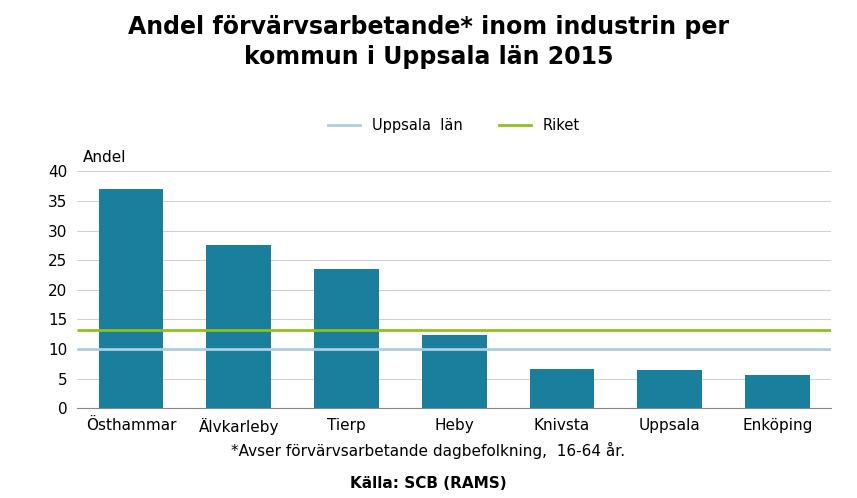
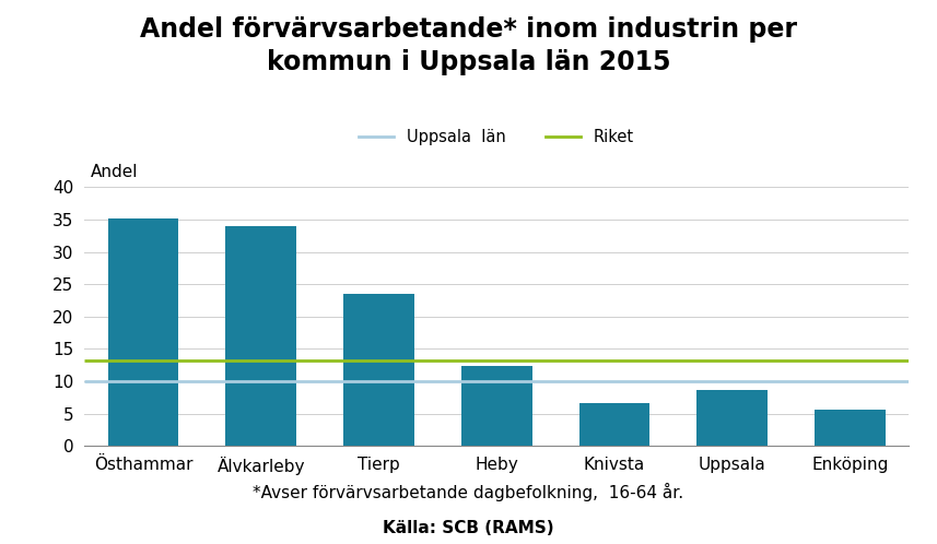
Östhammar: 37.0 -> 35.2
Älvkarleby: 27.5 -> 34.0
Uppsala: 6.4 -> 8.6
